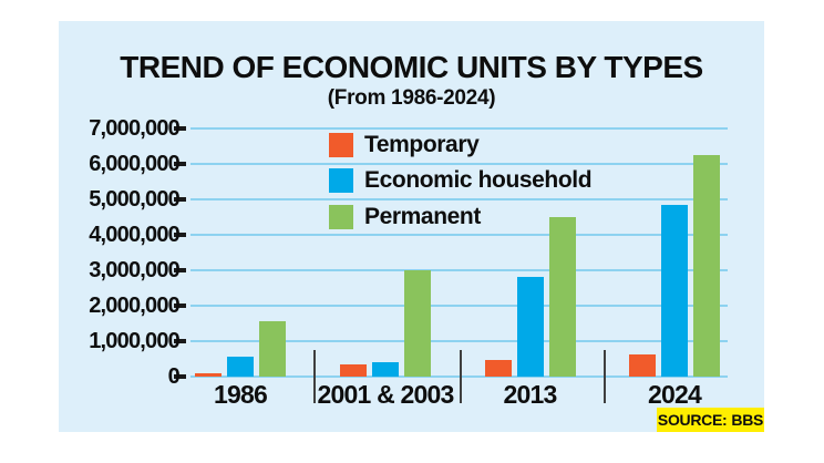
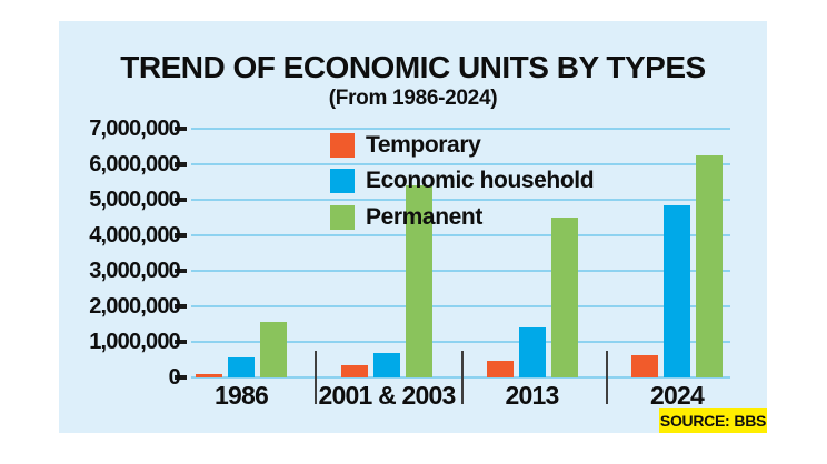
Economic household/2001 & 2003: 400000 -> 700000
Permanent/2001 & 2003: 3000000 -> 5400000
Economic household/2013: 2800000 -> 1400000
